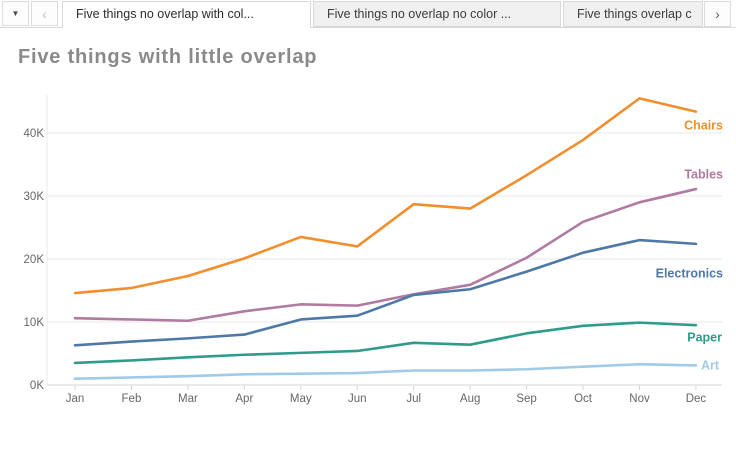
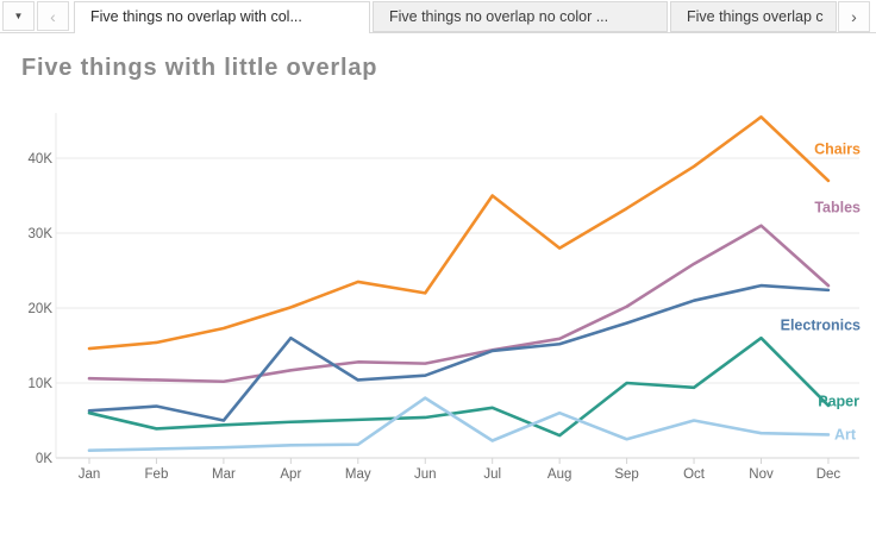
Paper/Jan: 4K -> 6K
Electronics/Mar: 7K -> 5K
Electronics/Apr: 8K -> 16K
Art/Jun: 2K -> 8K
Chairs/Jul: 29K -> 35K
Paper/Aug: 6K -> 3K
Art/Aug: 2K -> 6K
Paper/Sep: 8K -> 10K
Art/Oct: 3K -> 5K
Tables/Nov: 29K -> 31K
Paper/Nov: 10K -> 16K
Chairs/Dec: 43K -> 37K
Tables/Dec: 31K -> 23K
Paper/Dec: 10K -> 7K
